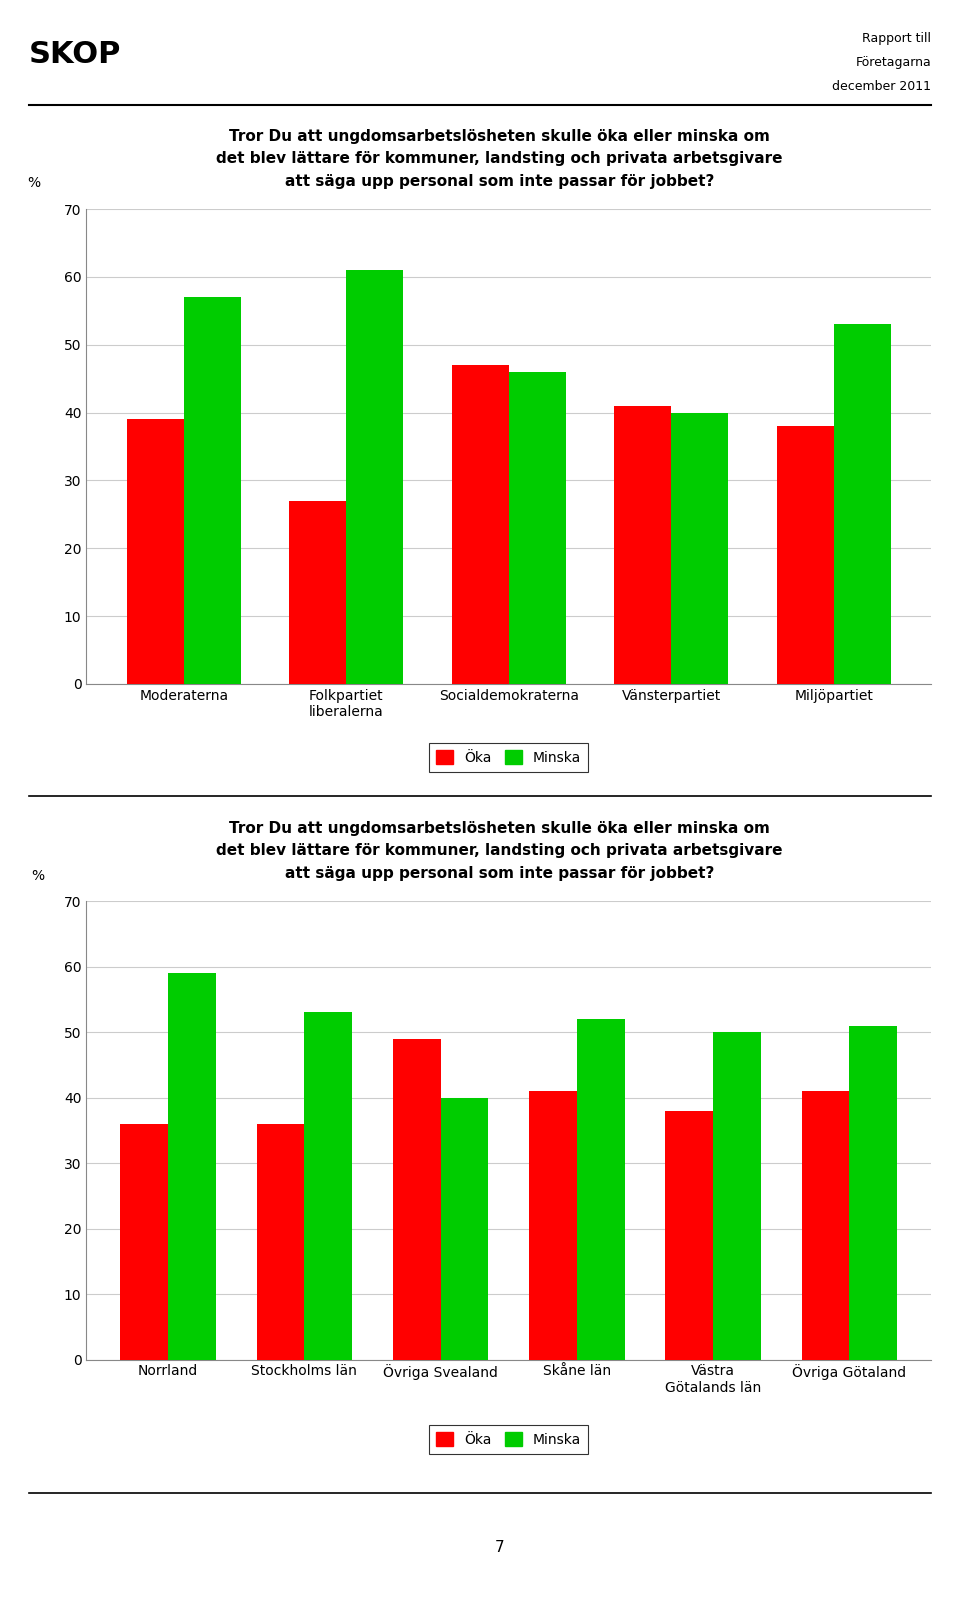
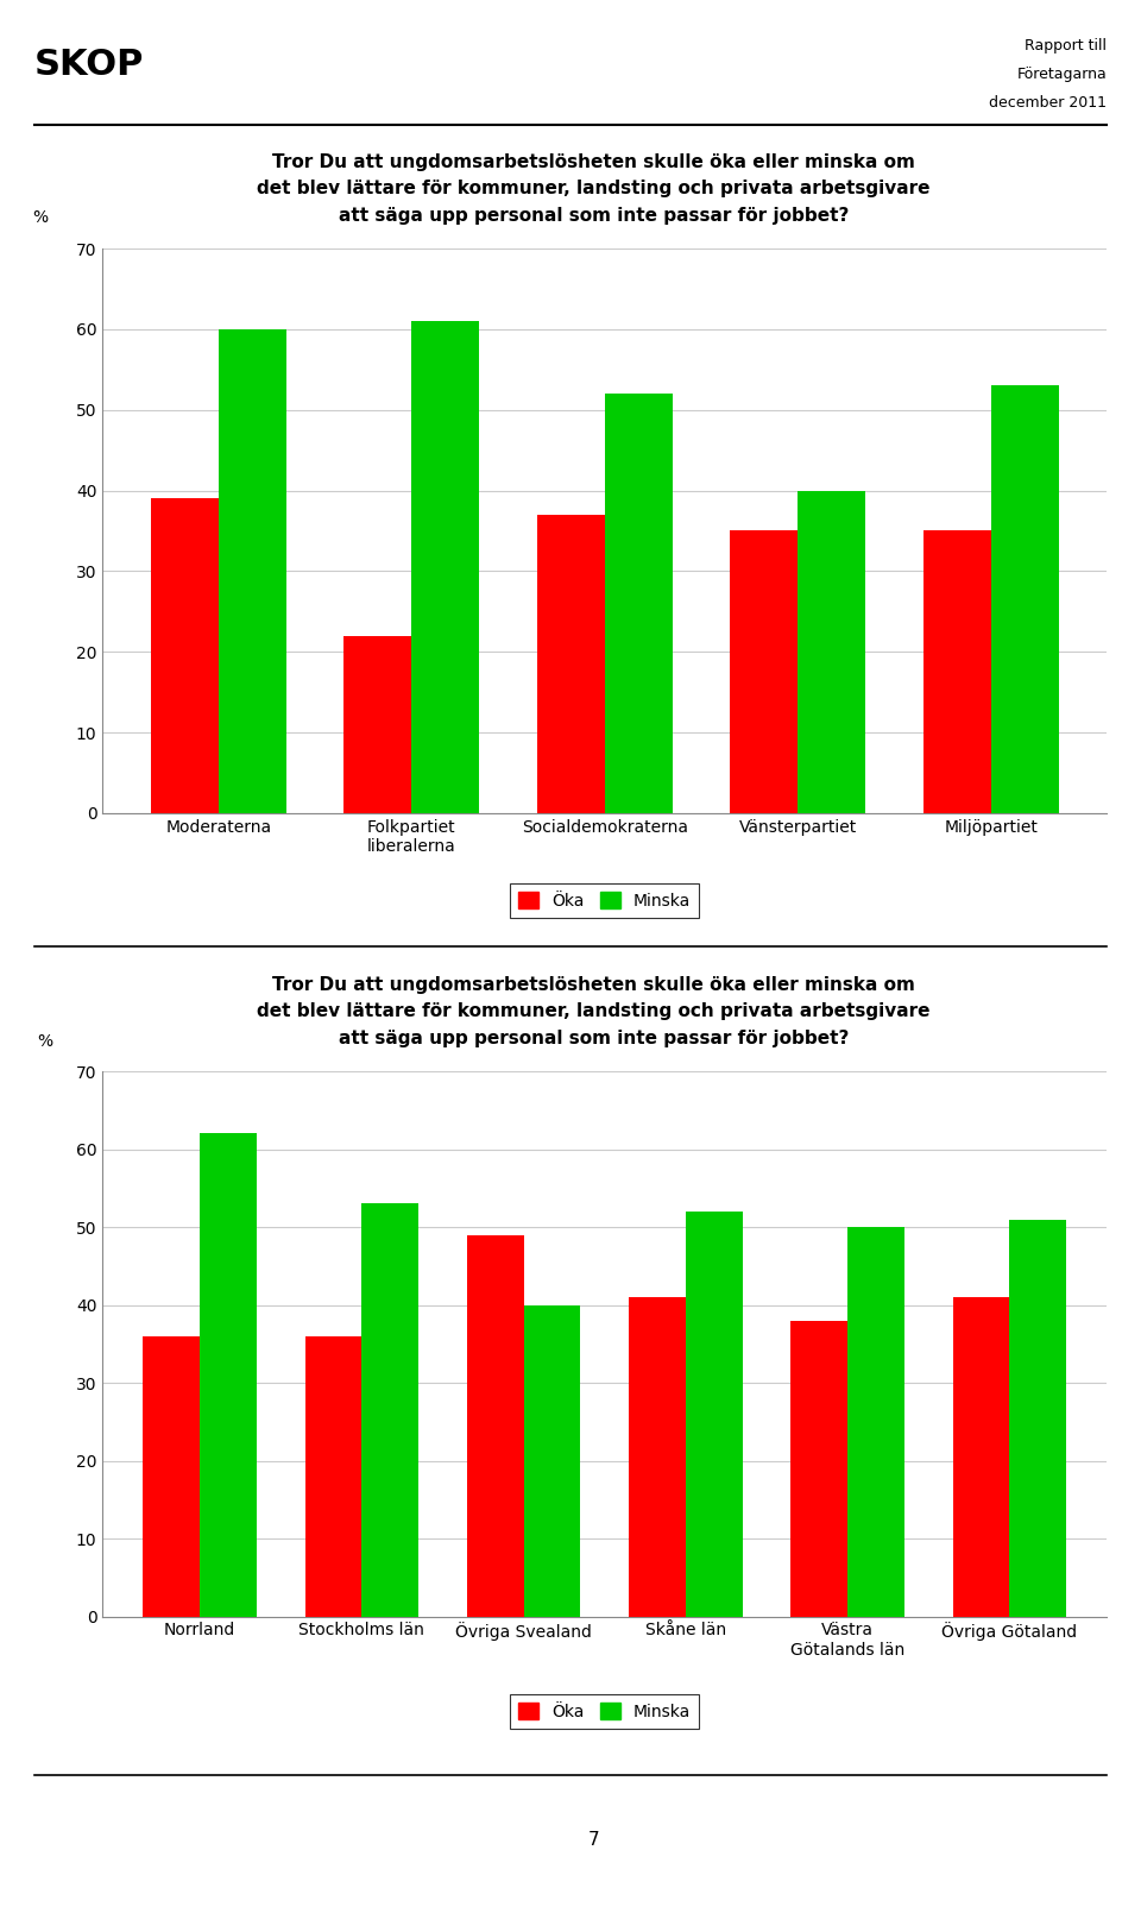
Minska/Moderaterna: 57 -> 60
Öka/Folkpartiet liberalerna: 27 -> 22
Öka/Socialdemokraterna: 47 -> 37
Minska/Socialdemokraterna: 46 -> 52
Öka/Vänsterpartiet: 41 -> 35
Öka/Miljöpartiet: 38 -> 35
Minska/Norrland: 59 -> 62
